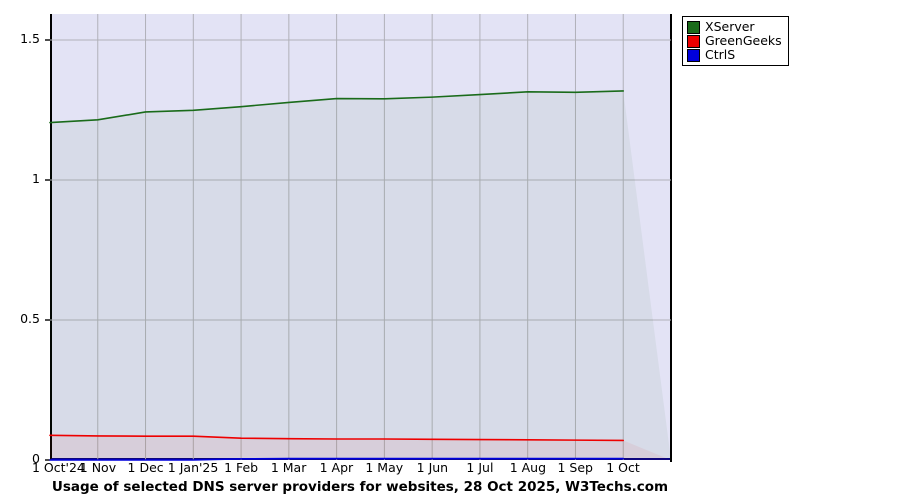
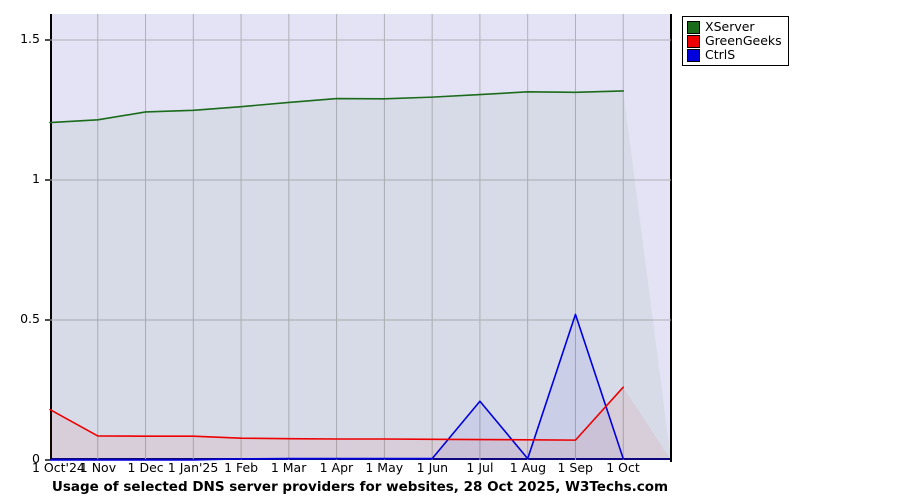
GreenGeeks/1 Oct'24: 0.09 -> 0.18
CtrlS/1 Jul: 0.01 -> 0.21
CtrlS/1 Sep: 0.01 -> 0.52
GreenGeeks/1 Oct: 0.07 -> 0.26
